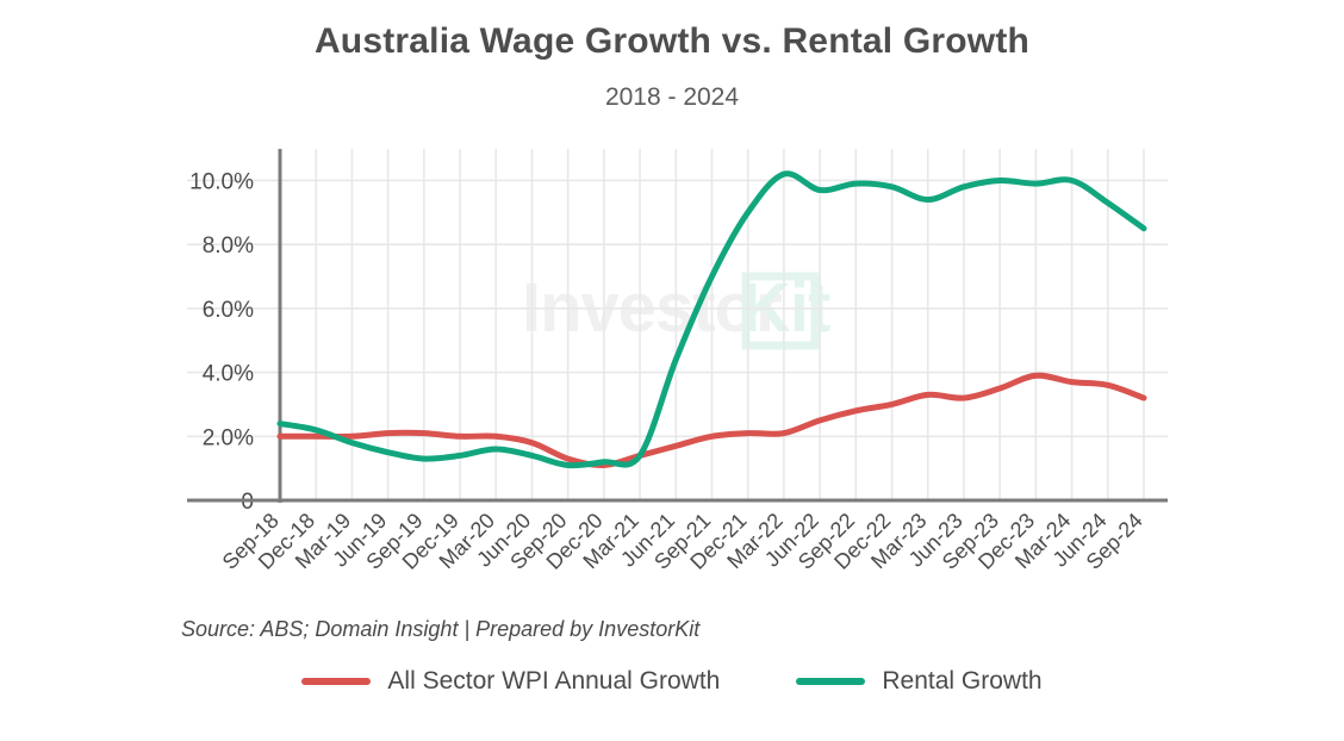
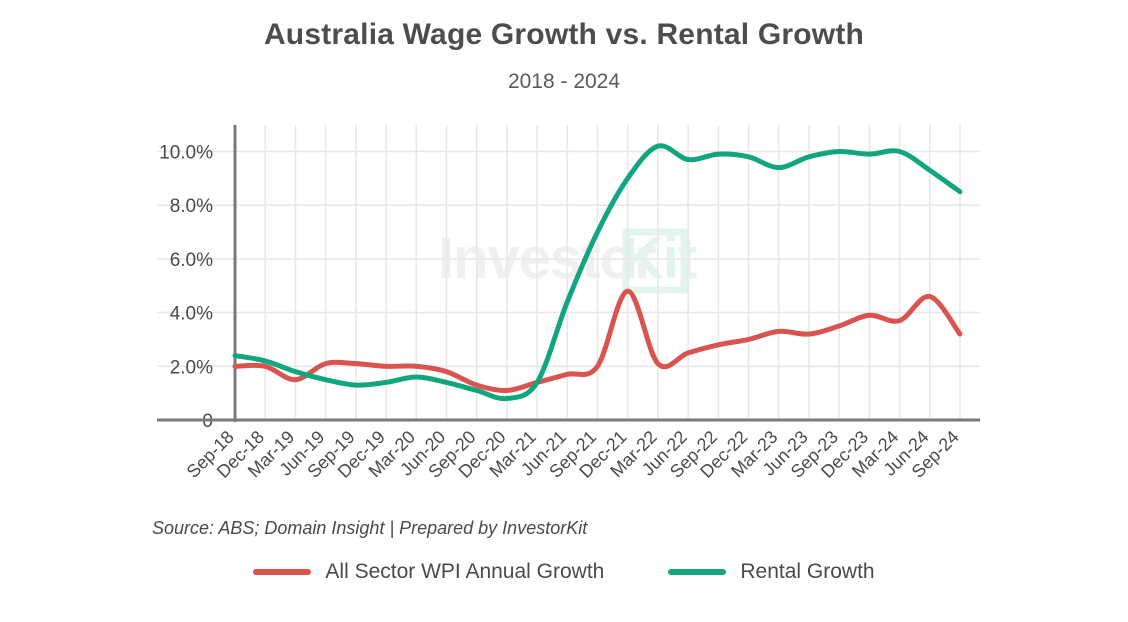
All Sector WPI Annual Growth/Mar-19: 2.0% -> 1.5%
Rental Growth/Dec-20: 1.2% -> 0.8%
All Sector WPI Annual Growth/Dec-21: 2.1% -> 4.8%
All Sector WPI Annual Growth/Jun-24: 3.6% -> 4.6%
